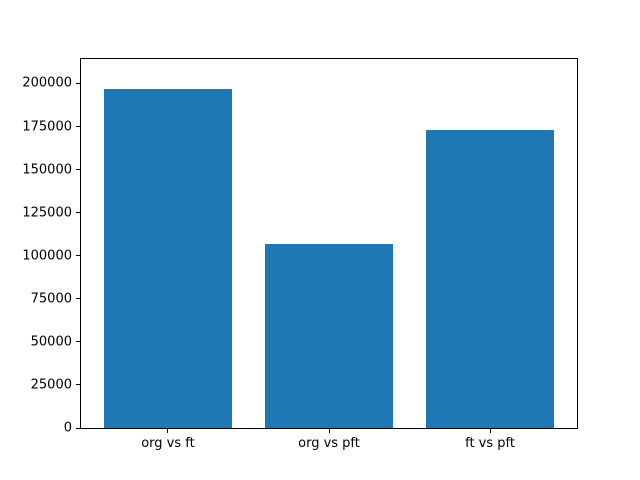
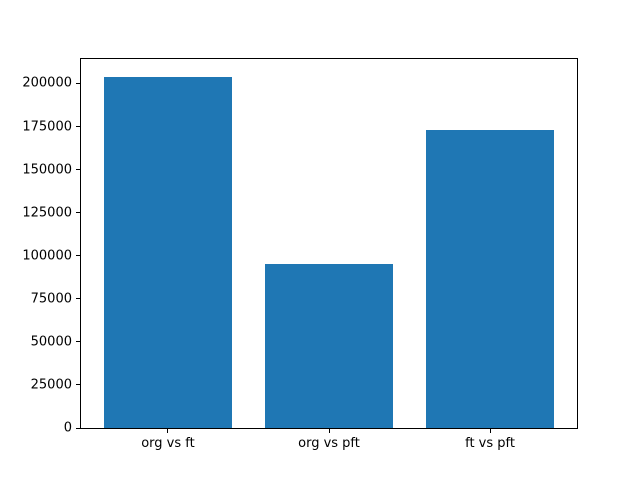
org vs ft: 197000 -> 204000
org vs pft: 107000 -> 95000
